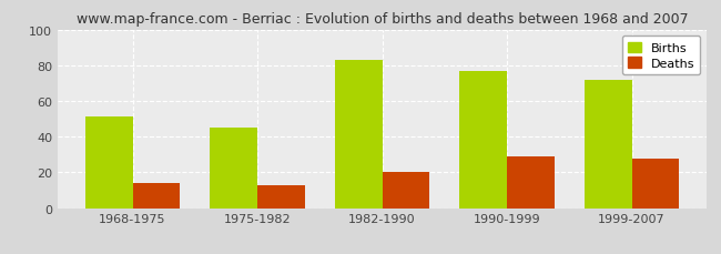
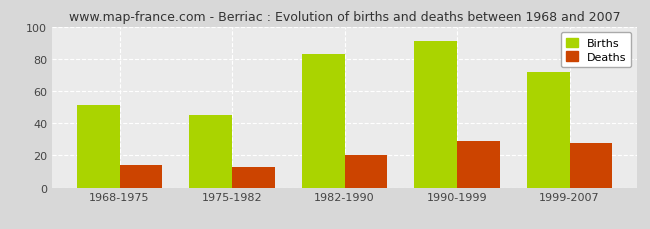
Births/1990-1999: 77 -> 91
